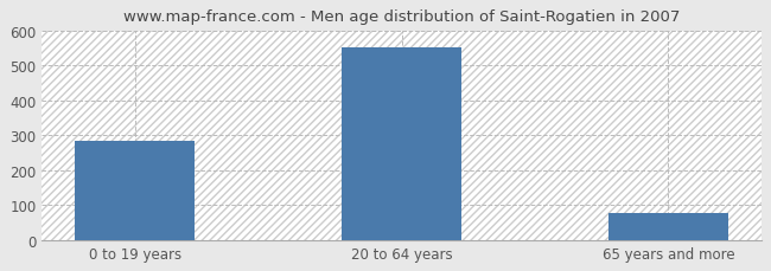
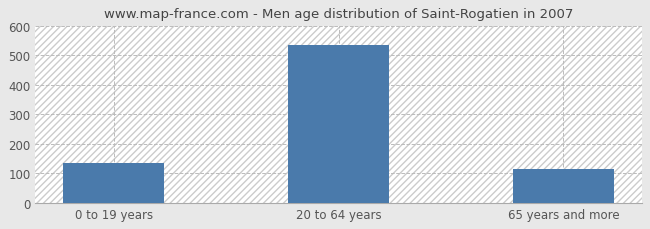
0 to 19 years: 285 -> 135
20 to 64 years: 553 -> 535
65 years and more: 78 -> 115
